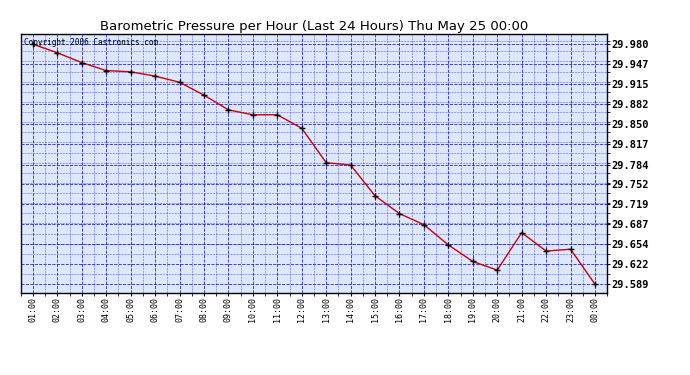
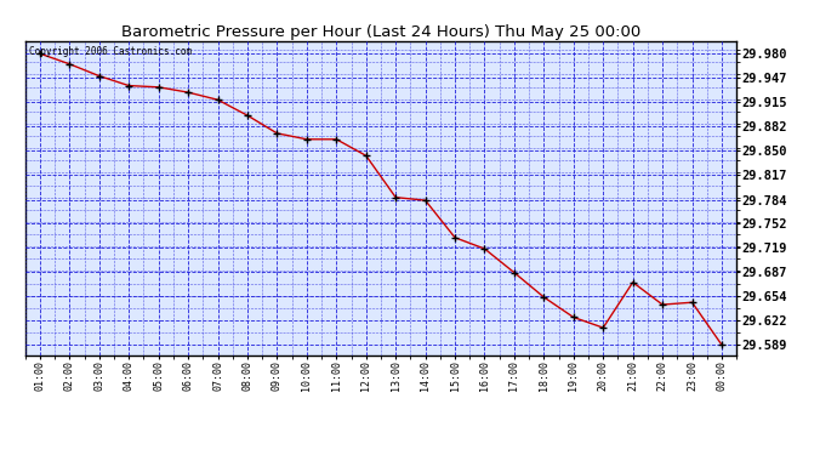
16:00: 29.704 -> 29.718
